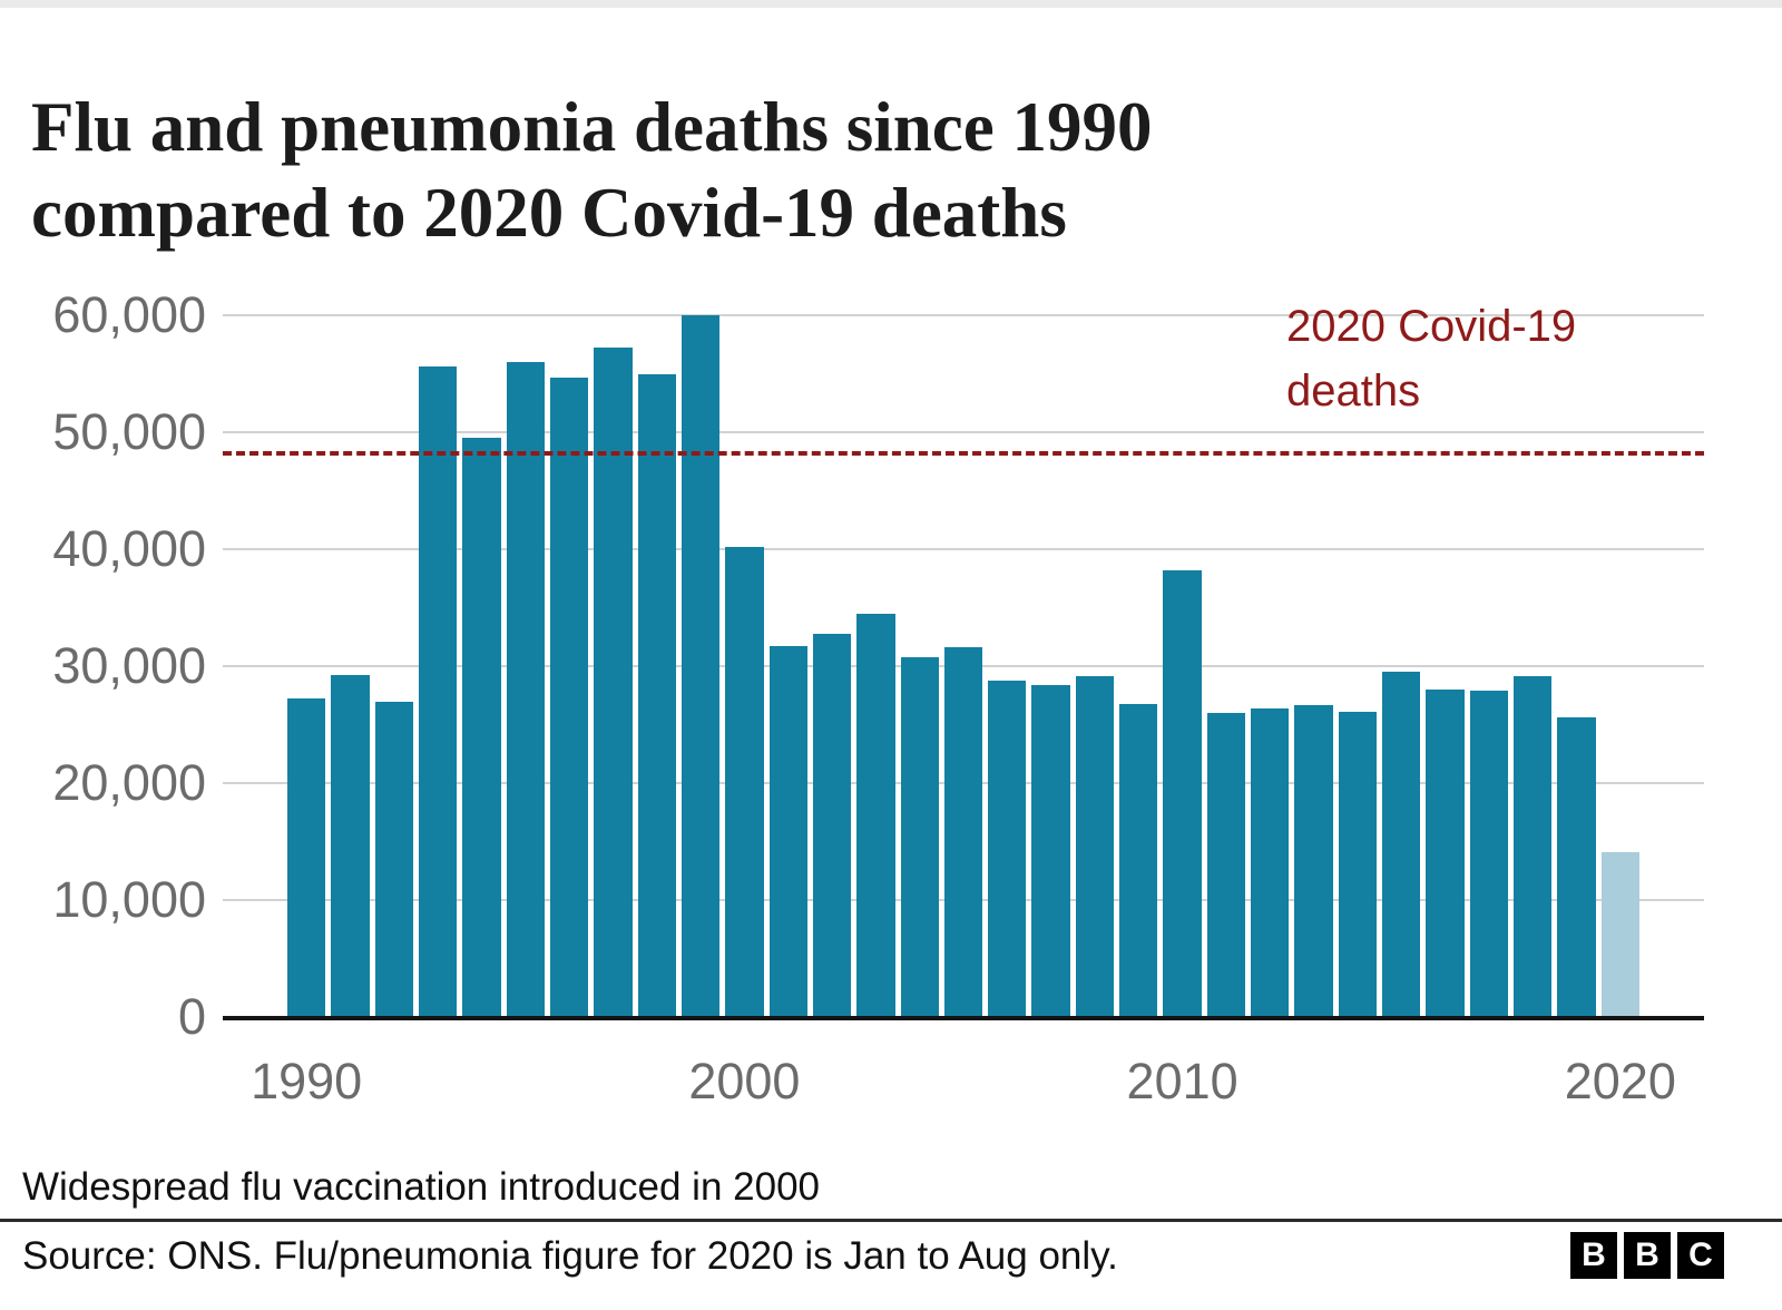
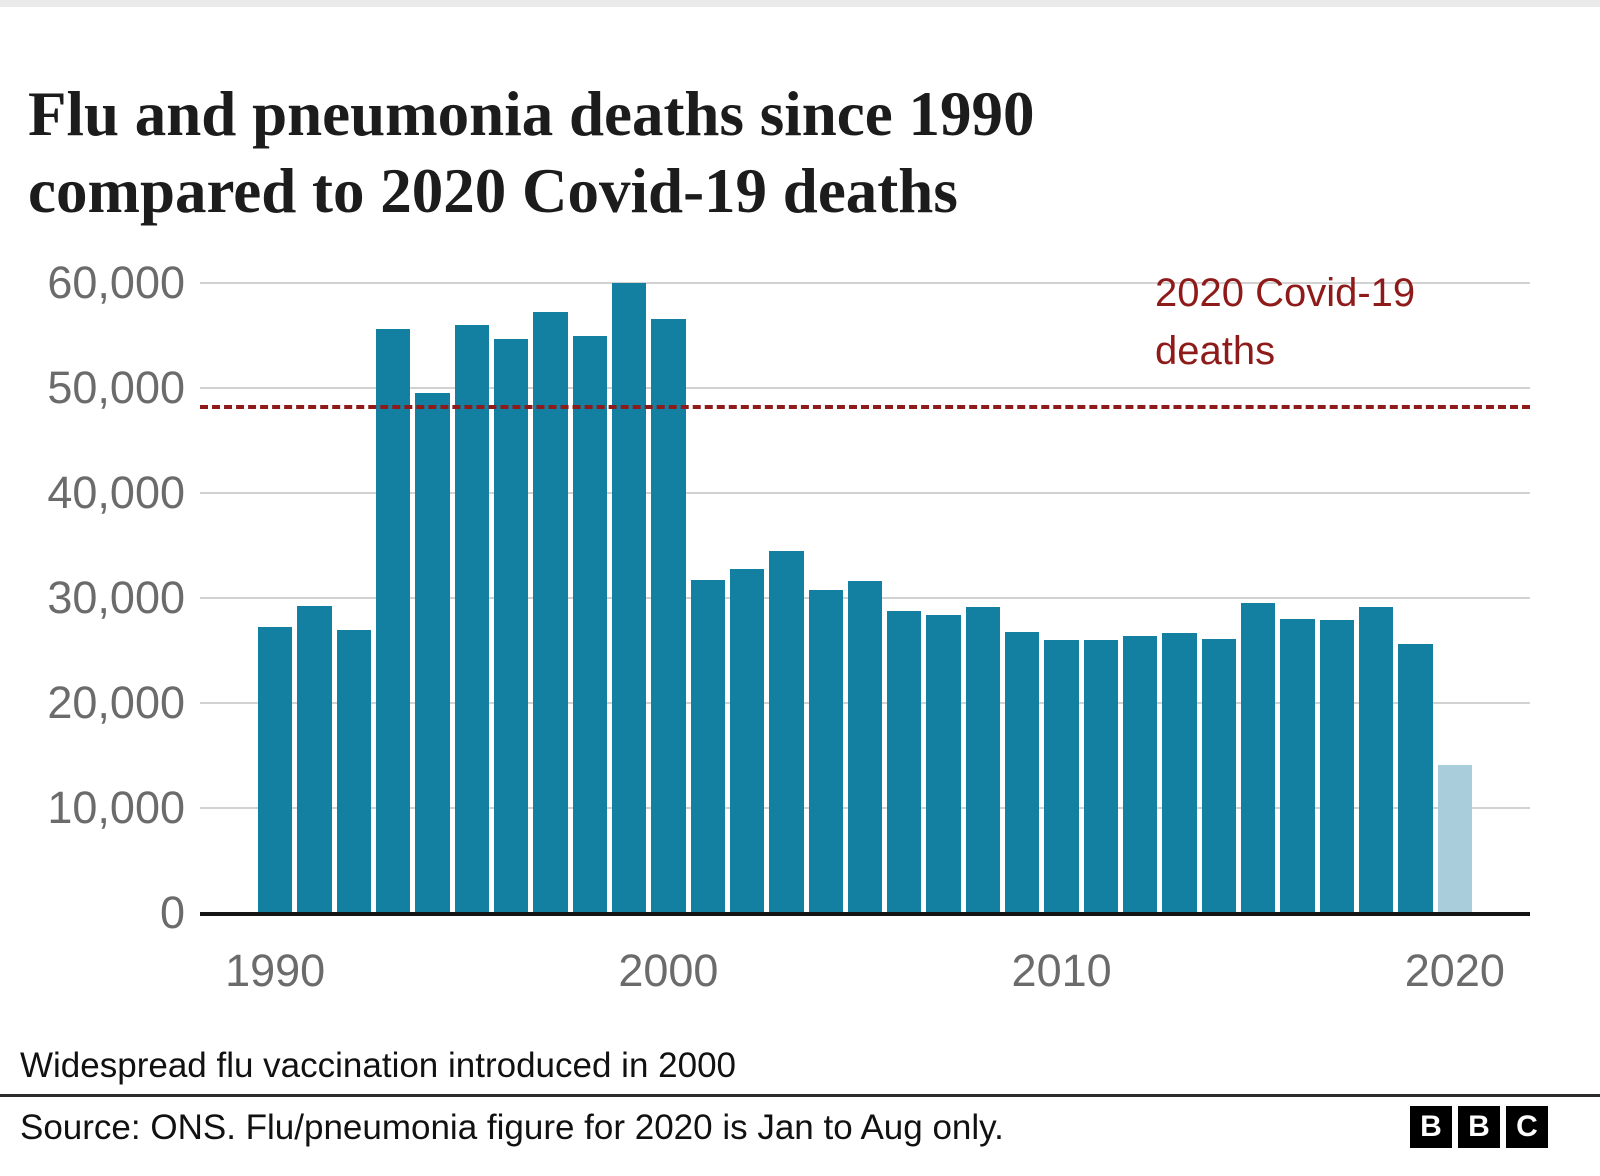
2000: 40200 -> 56600
2010: 38200 -> 26000
